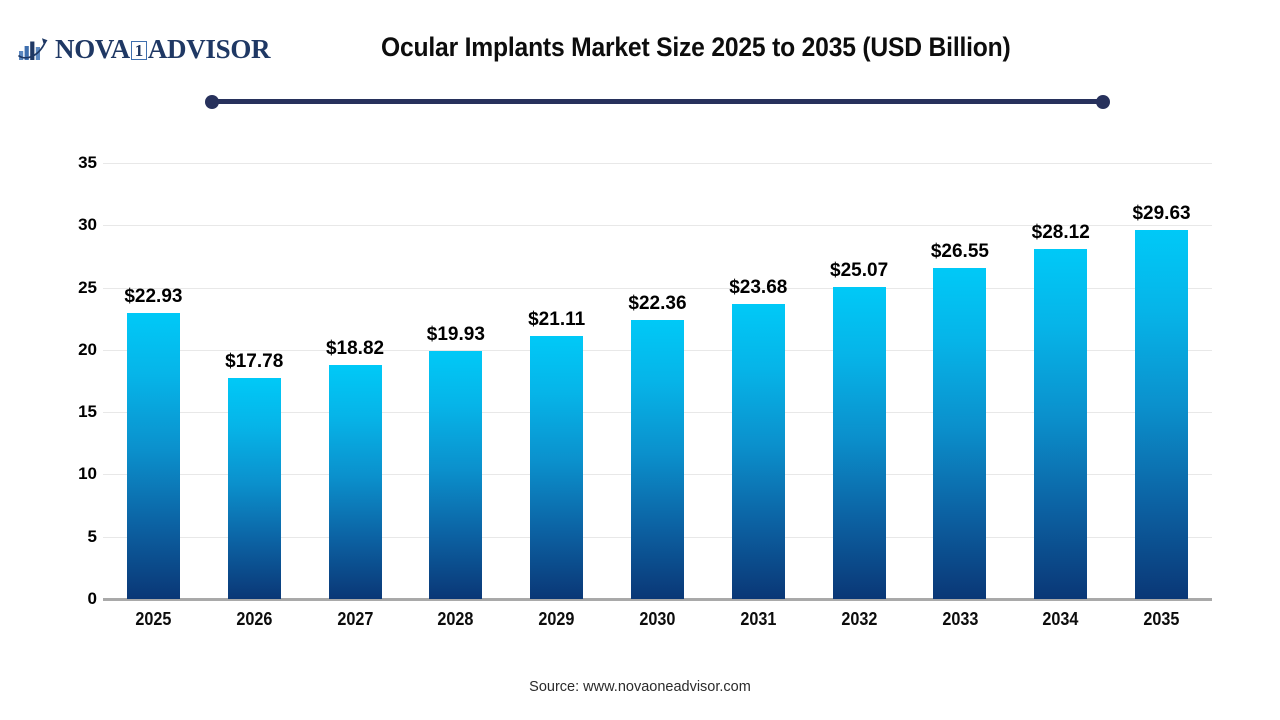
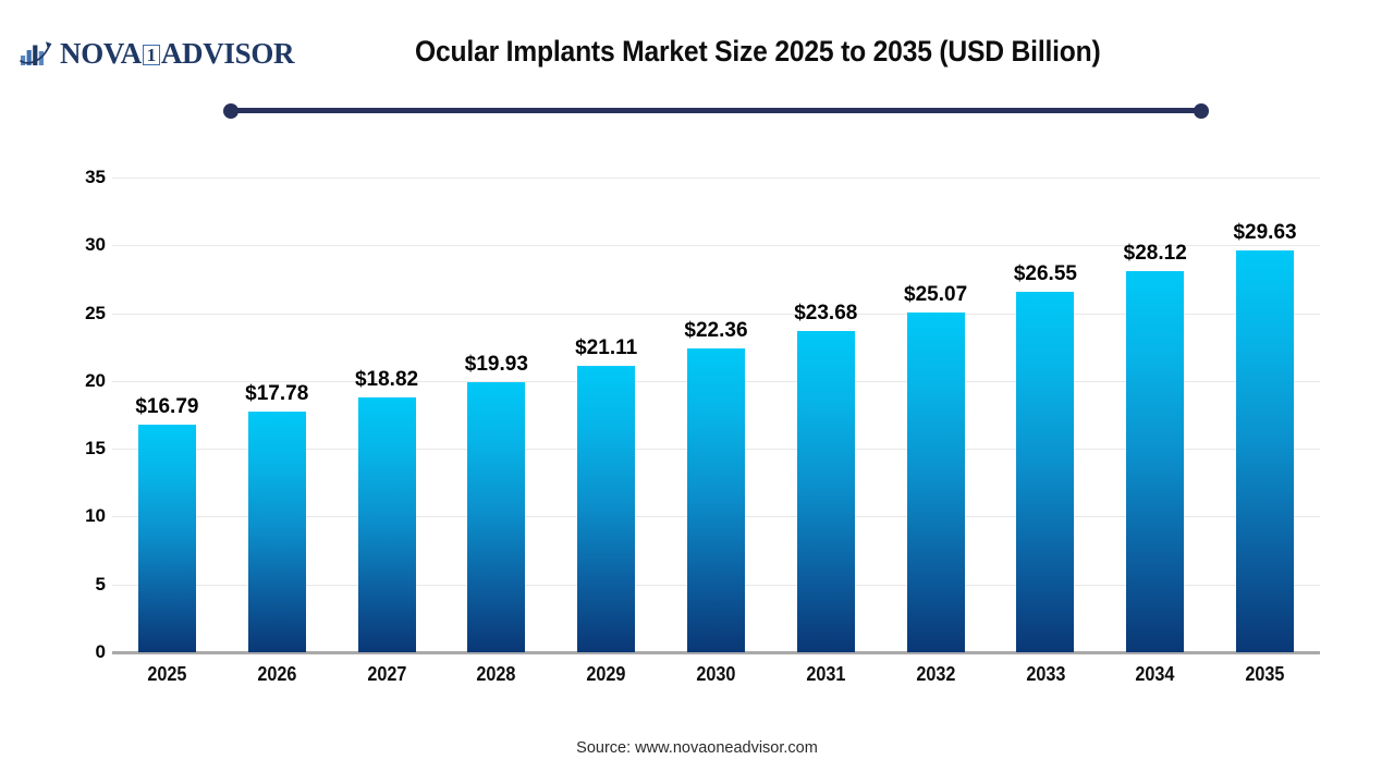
2025: $22.93 -> $16.79
